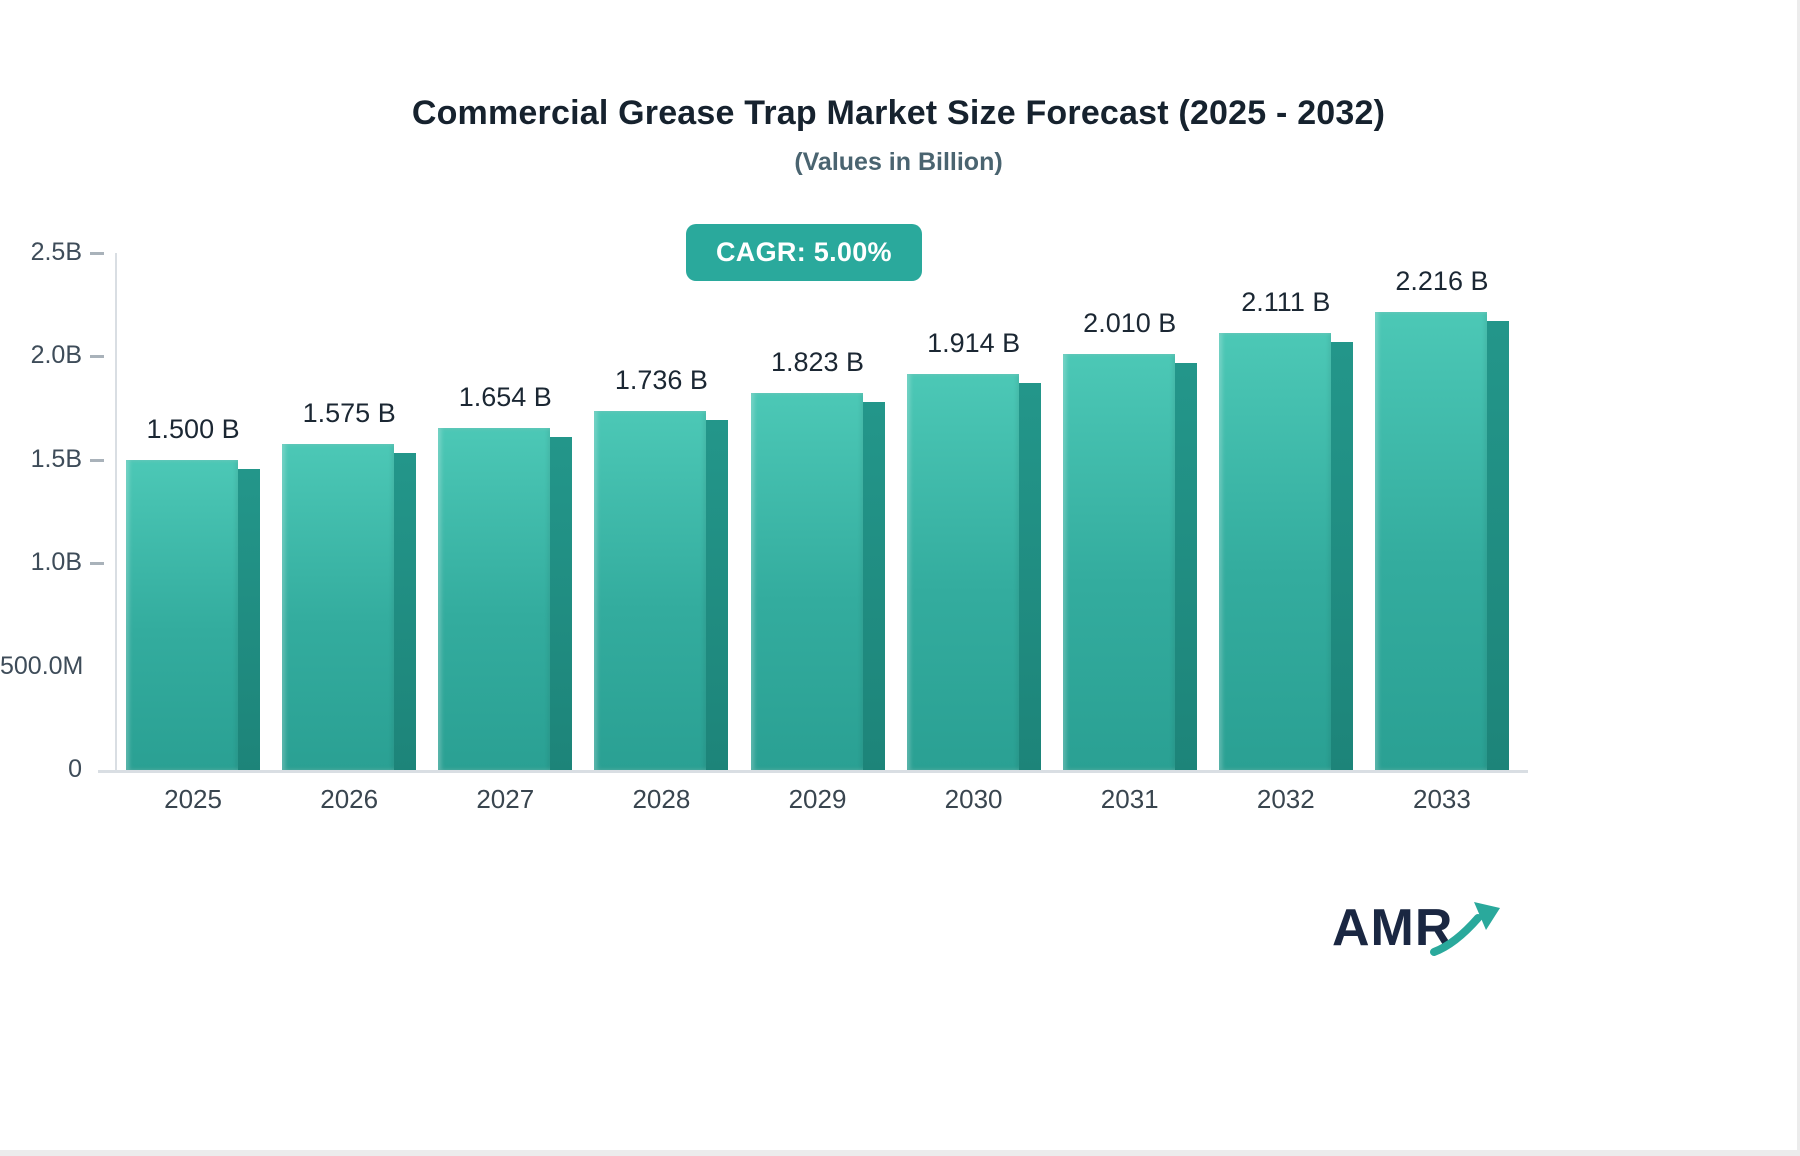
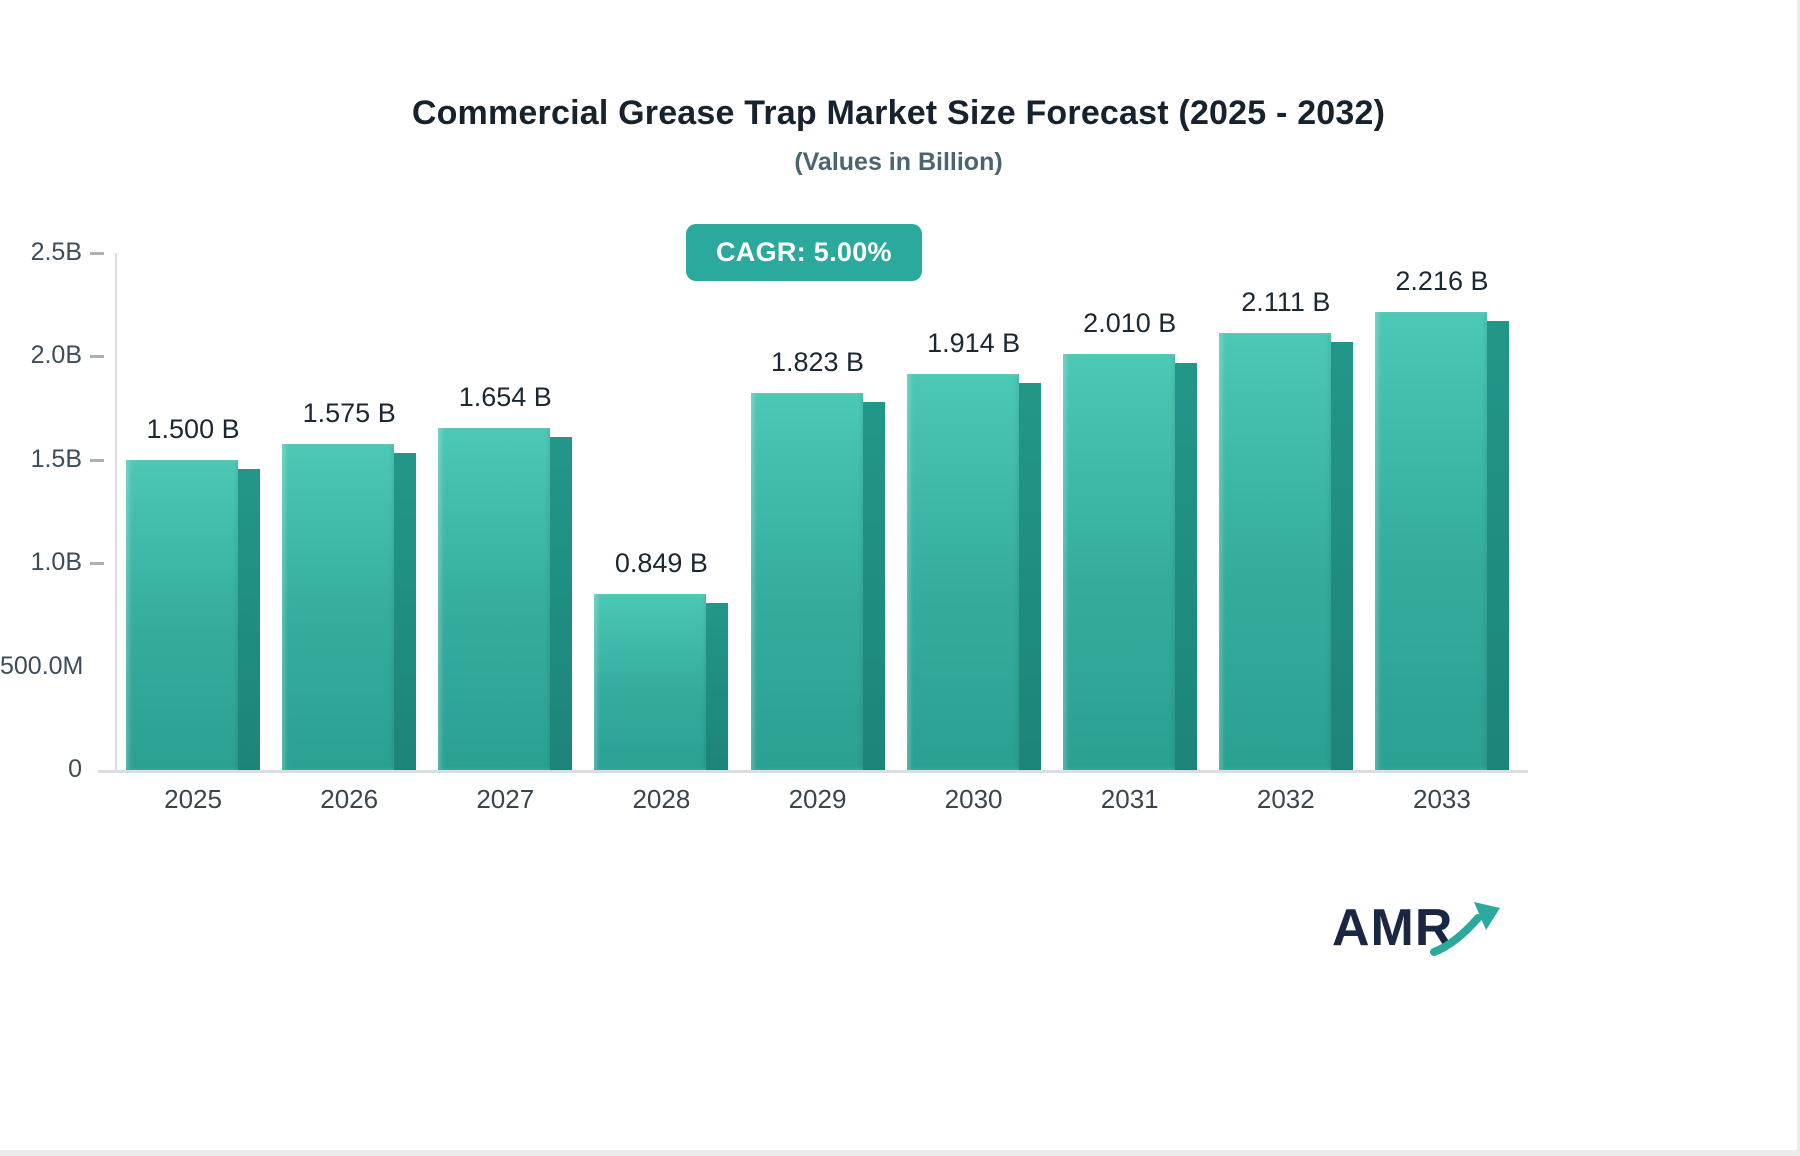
2028: 1.736 -> 0.849
